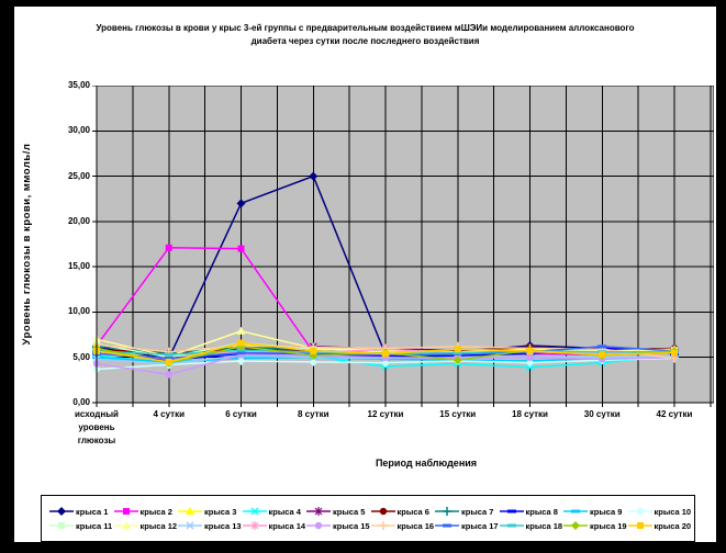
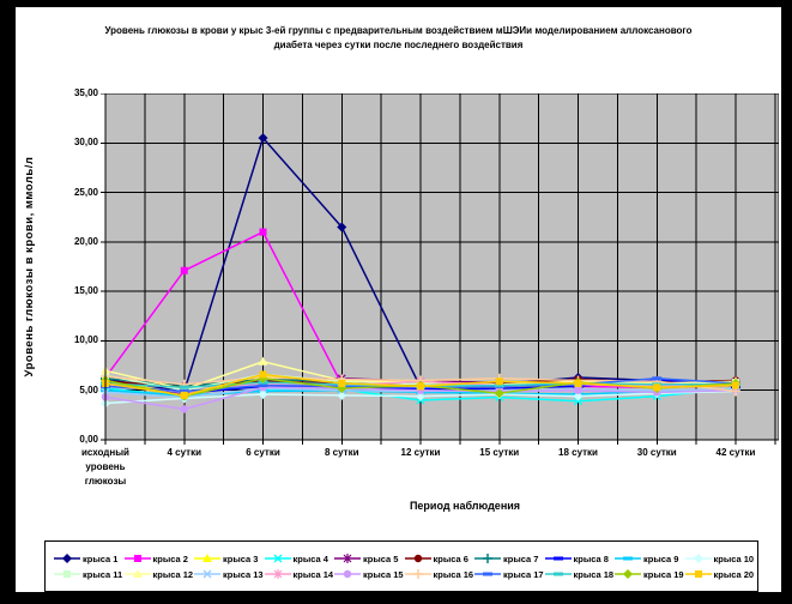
крыса 1/6 сутки: 22 -> 30
крыса 2/6 сутки: 17 -> 21
крыса 1/8 сутки: 25 -> 22
